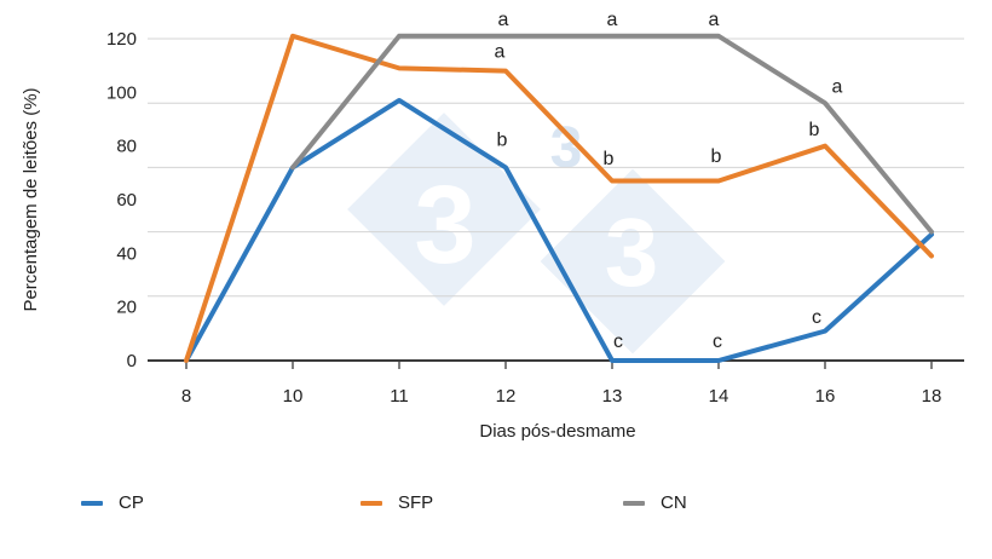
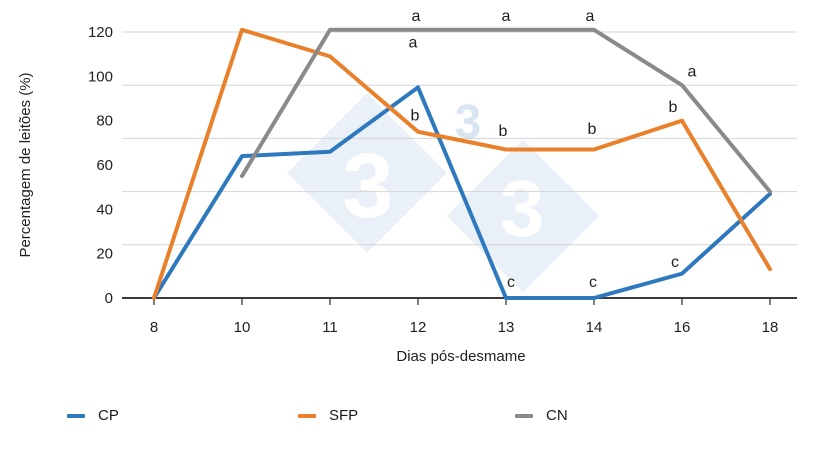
CP/10: 72 -> 64
CN/10: 72 -> 55
CP/11: 97 -> 66
CP/12: 72 -> 95
SFP/12: 108 -> 75
SFP/18: 39 -> 13
